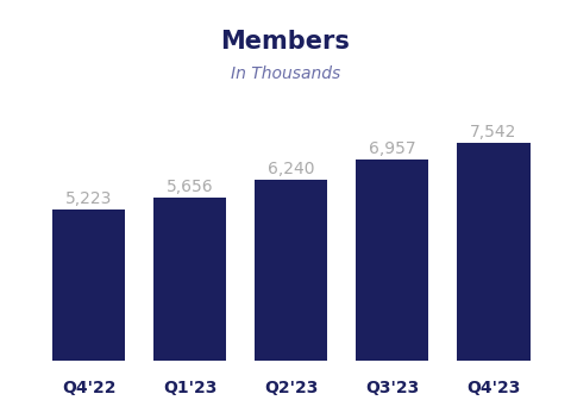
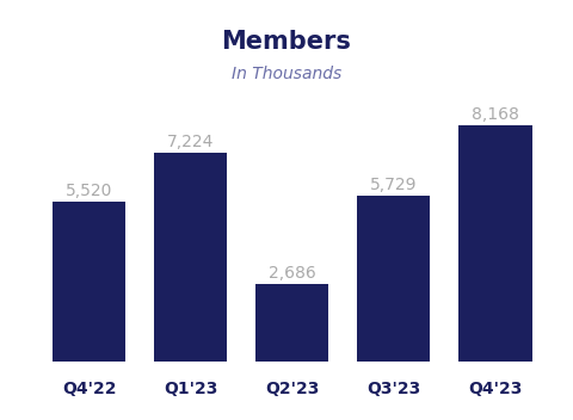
Q4'22: 5,223 -> 5,520
Q1'23: 5,656 -> 7,224
Q2'23: 6,240 -> 2,686
Q3'23: 6,957 -> 5,729
Q4'23: 7,542 -> 8,168
